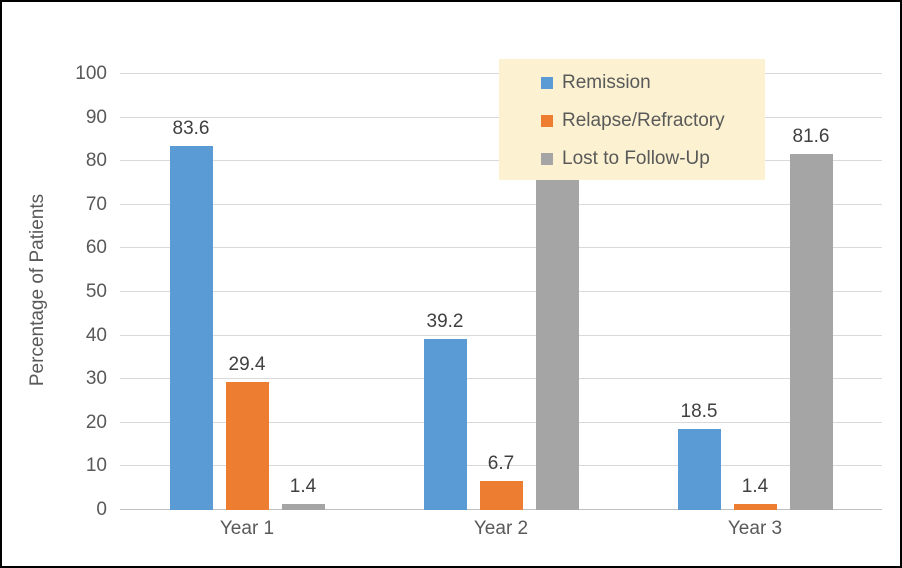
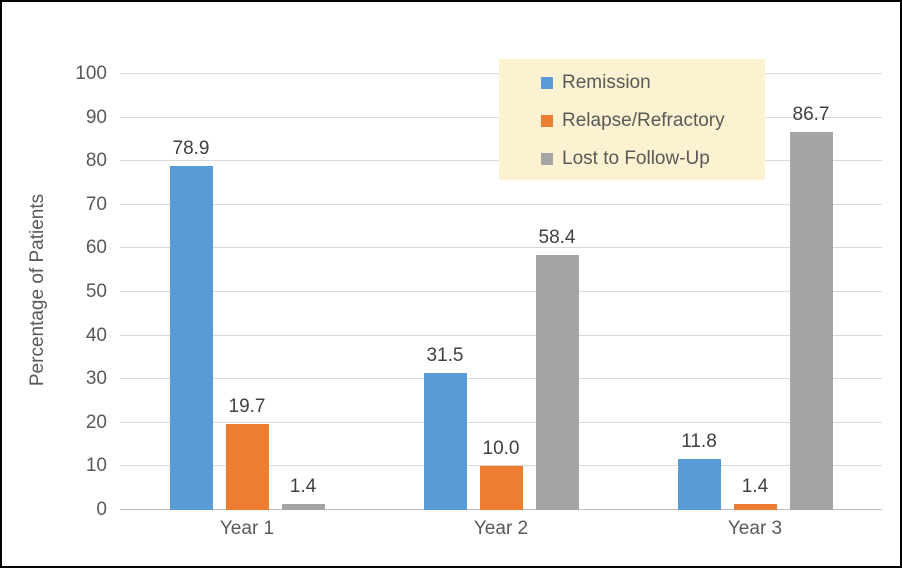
Remission/Year 1: 83.6 -> 78.9
Relapse/Refractory/Year 1: 29.4 -> 19.7
Remission/Year 2: 39.2 -> 31.5
Relapse/Refractory/Year 2: 6.7 -> 10.0
Lost to Follow-Up/Year 2: 87.7 -> 58.4
Remission/Year 3: 18.5 -> 11.8
Lost to Follow-Up/Year 3: 81.6 -> 86.7
